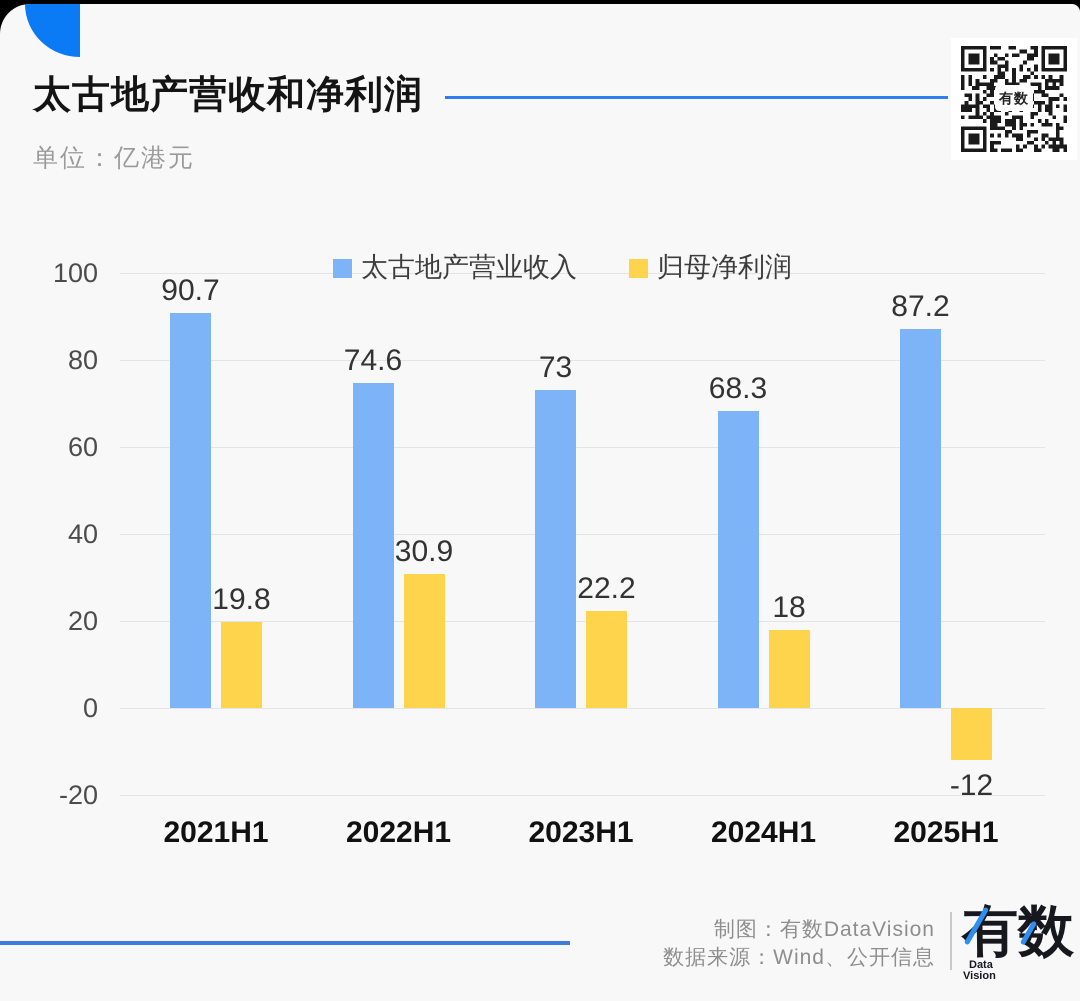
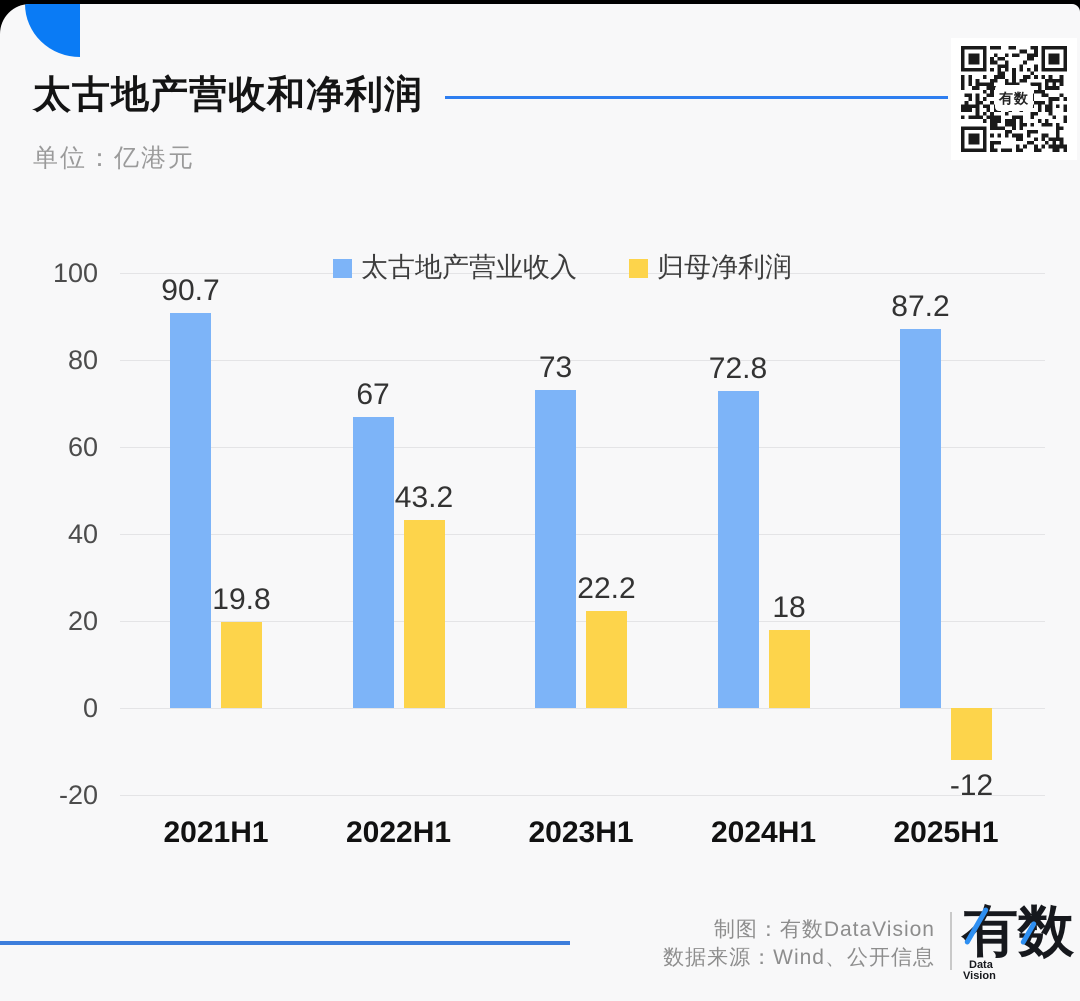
太古地产营业收入/2022H1: 74.6 -> 67
归母净利润/2022H1: 30.9 -> 43.2
太古地产营业收入/2024H1: 68.3 -> 72.8
